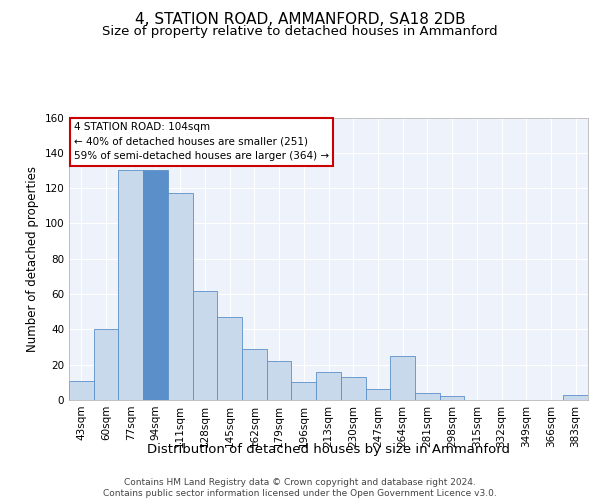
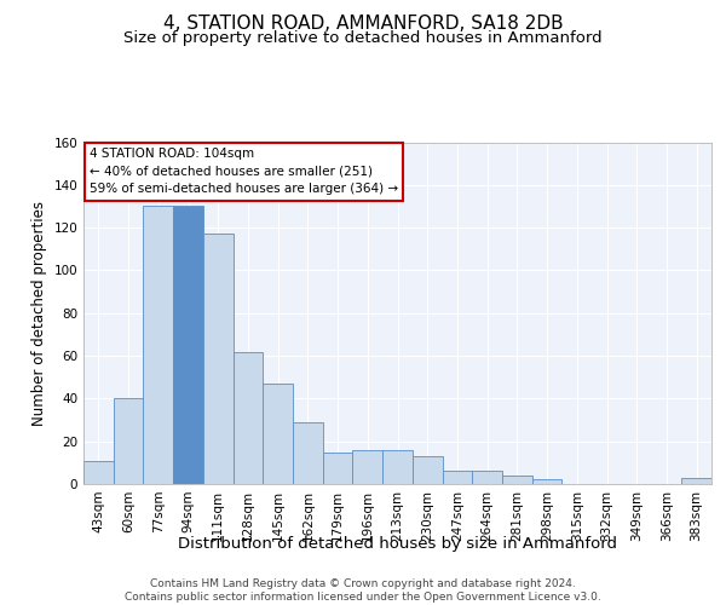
179sqm: 22 -> 15
196sqm: 10 -> 16
264sqm: 25 -> 6
